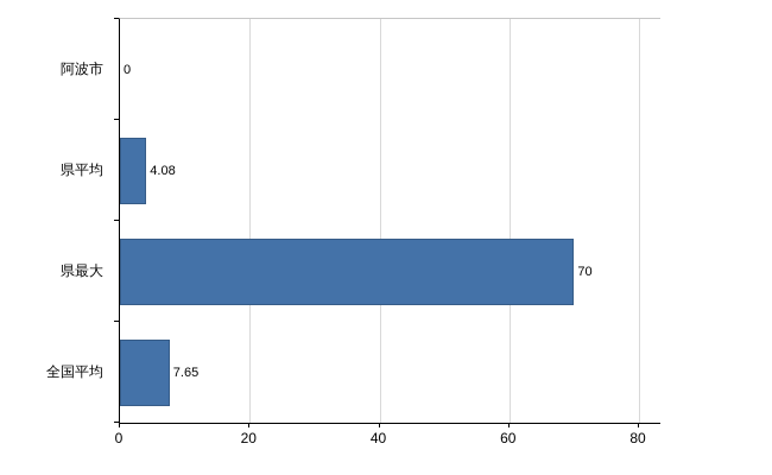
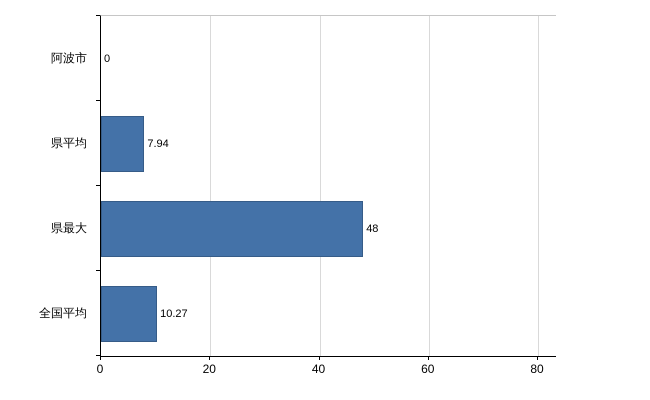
県平均: 4.08 -> 7.94
県最大: 70 -> 48
全国平均: 7.65 -> 10.27
